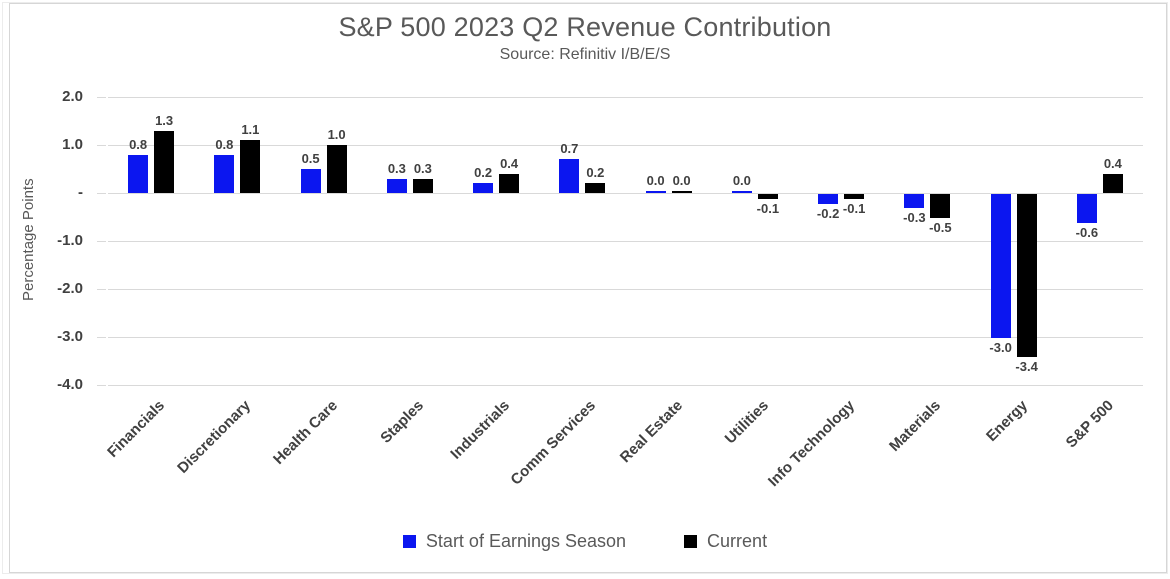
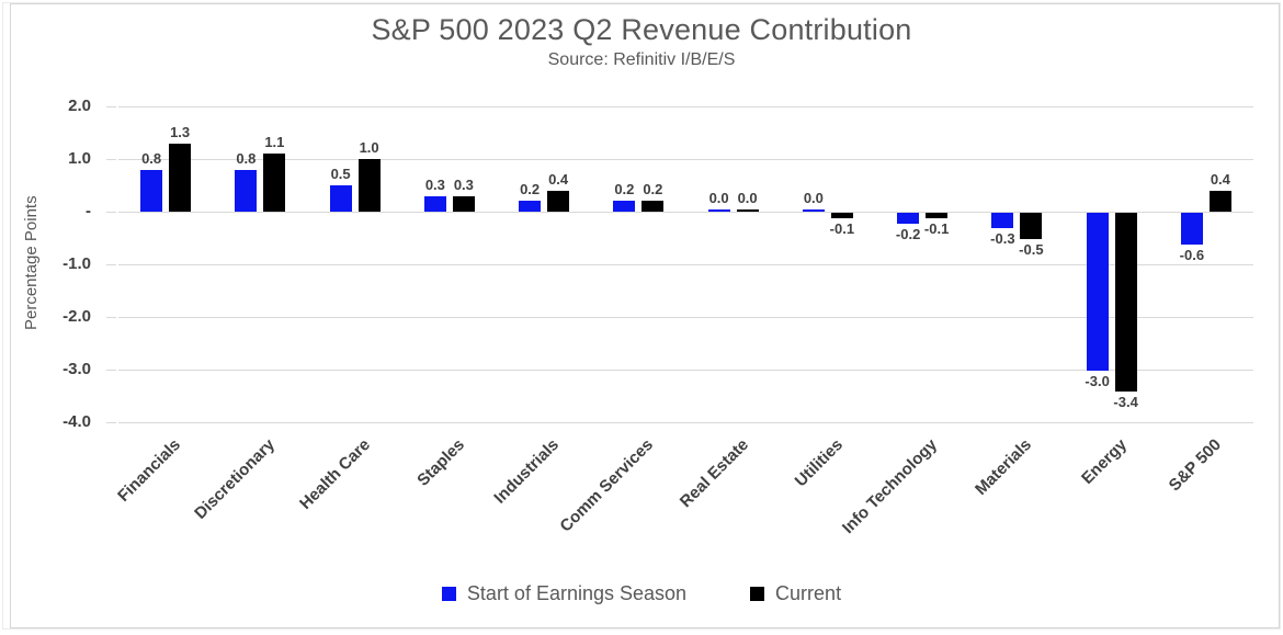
Start of Earnings Season/Comm Services: 0.7 -> 0.2
